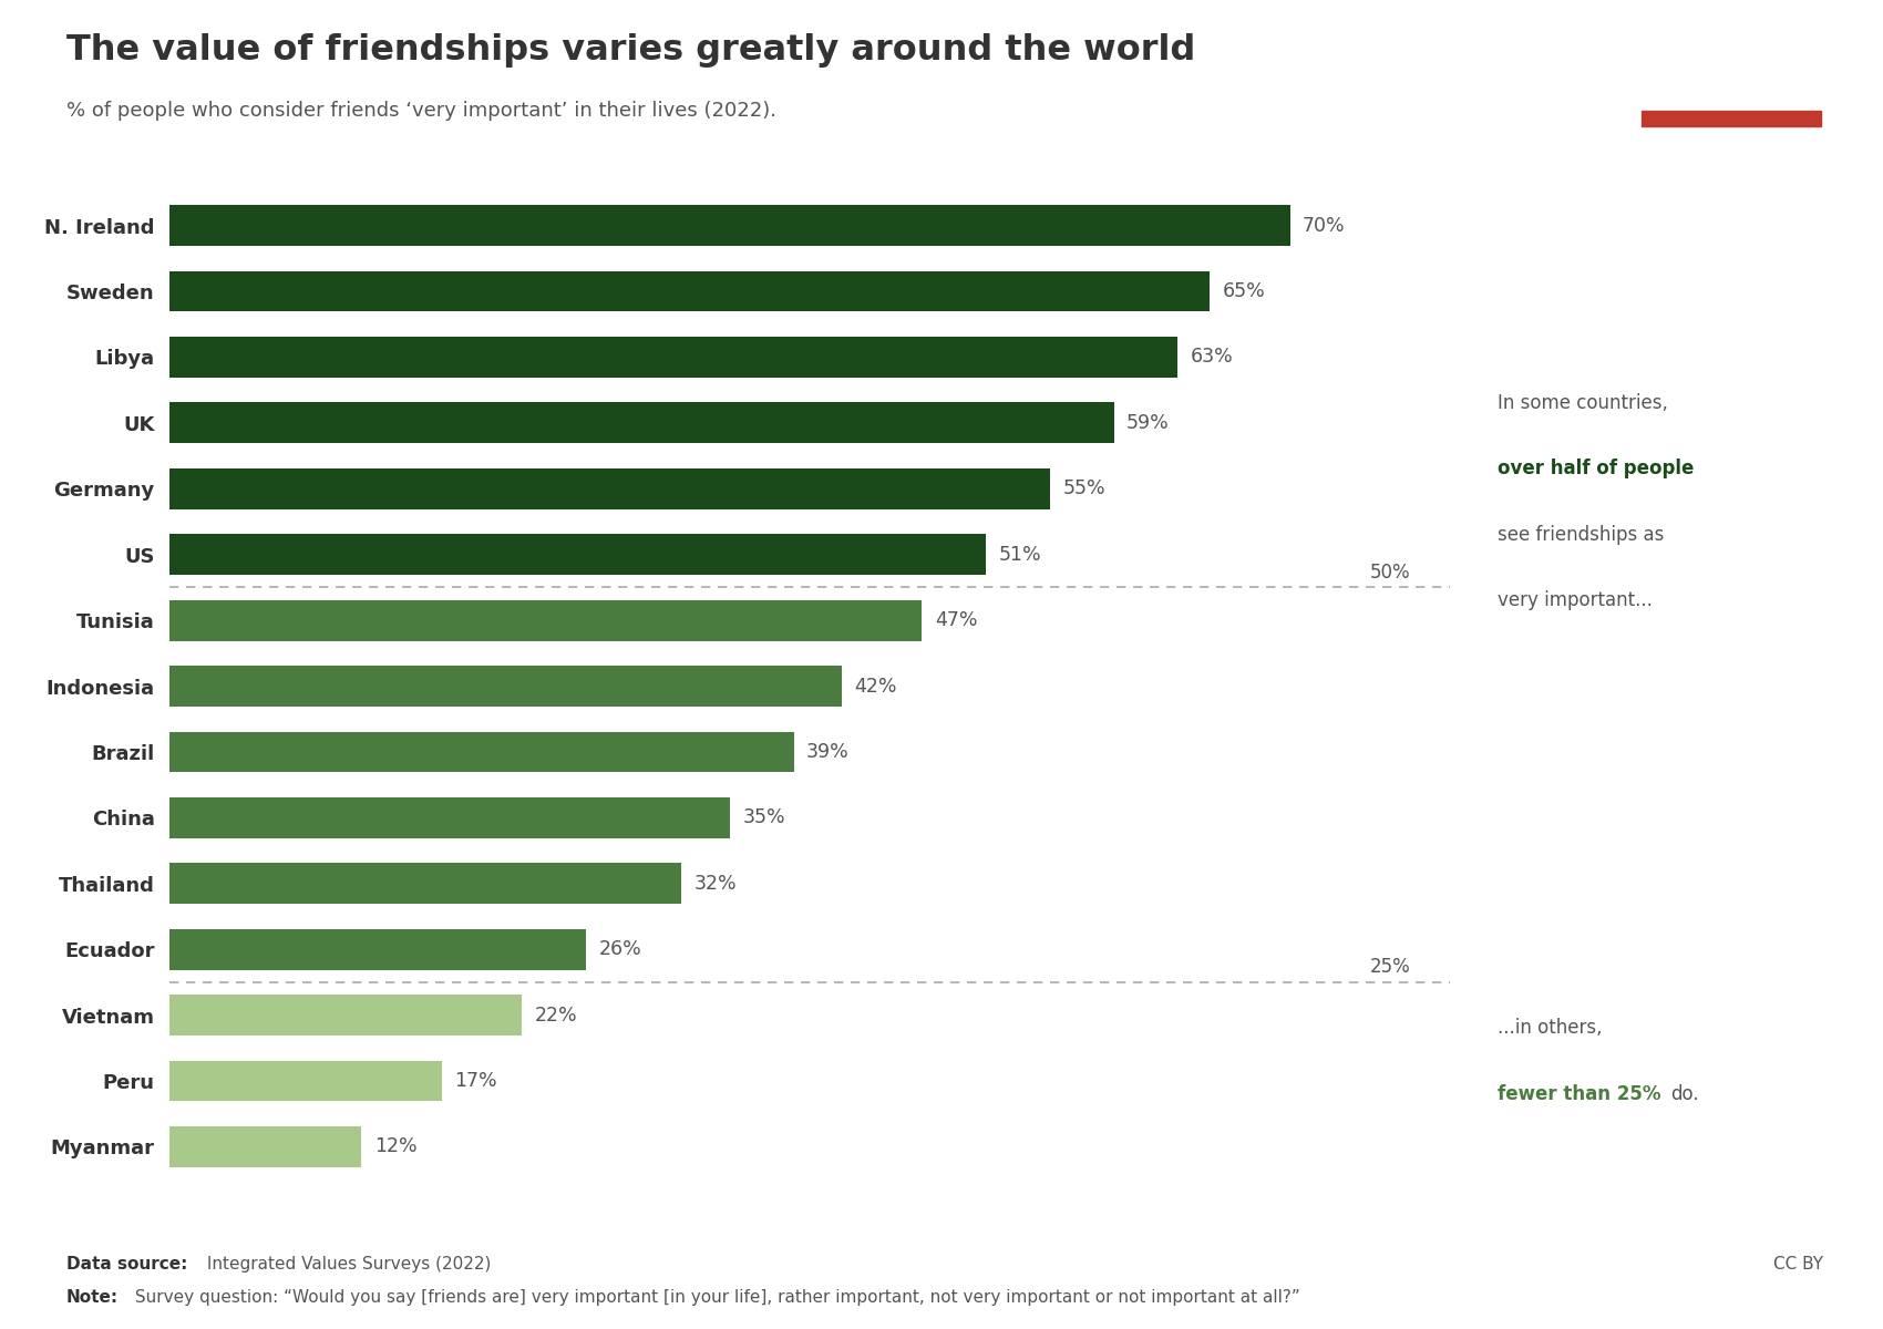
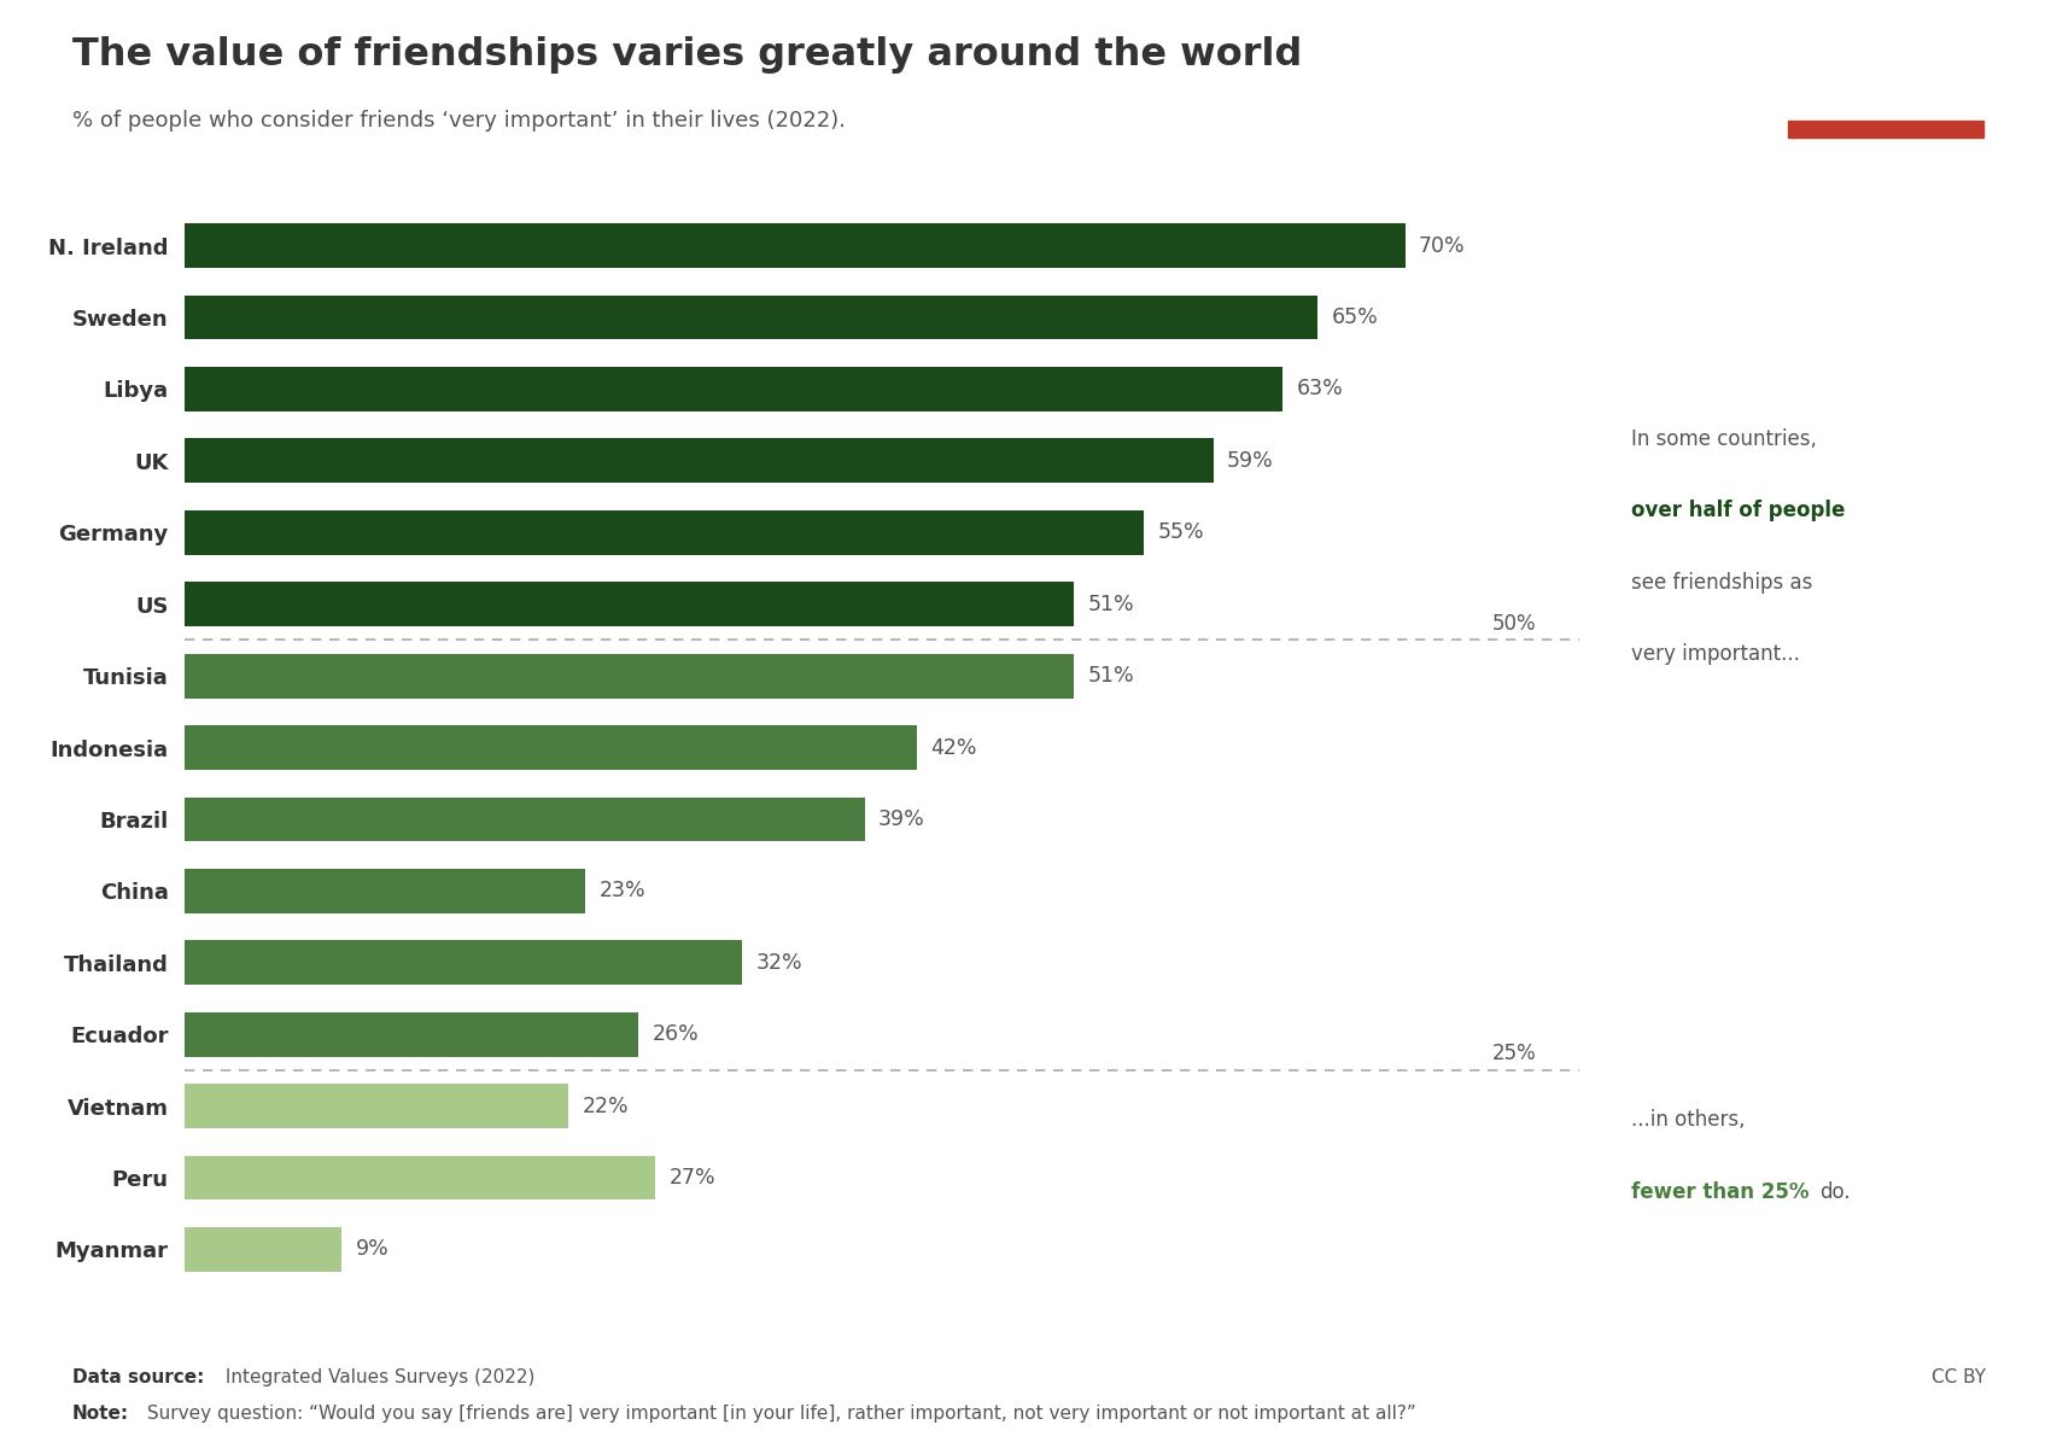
Tunisia: 47% -> 51%
China: 35% -> 23%
Peru: 17% -> 27%
Myanmar: 12% -> 9%
